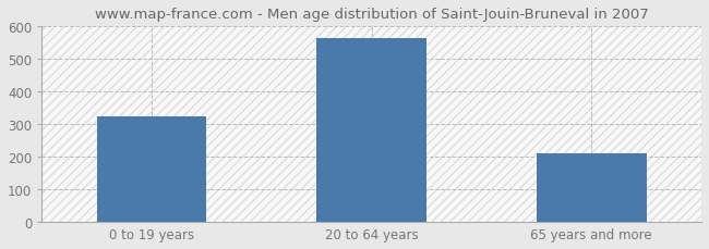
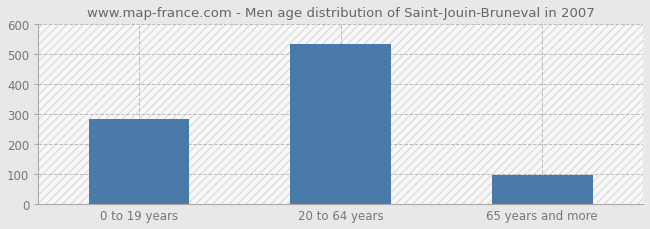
0 to 19 years: 325 -> 285
20 to 64 years: 565 -> 535
65 years and more: 210 -> 97
